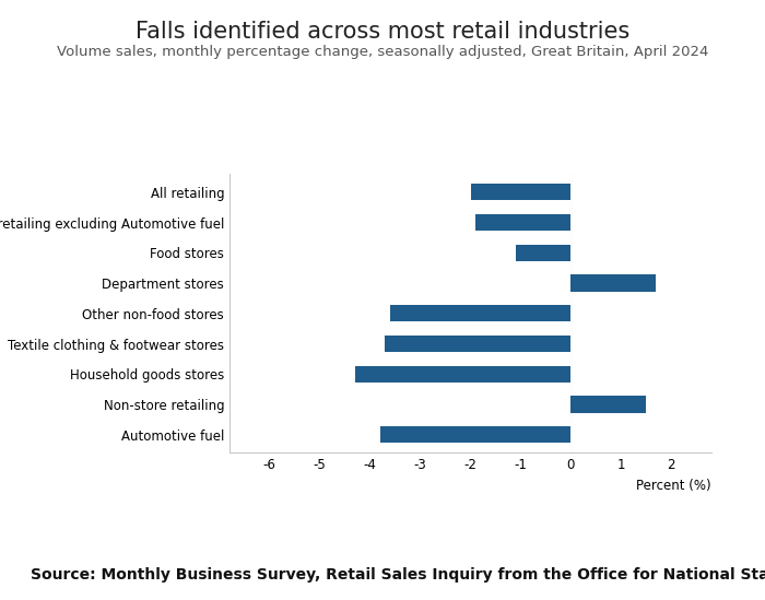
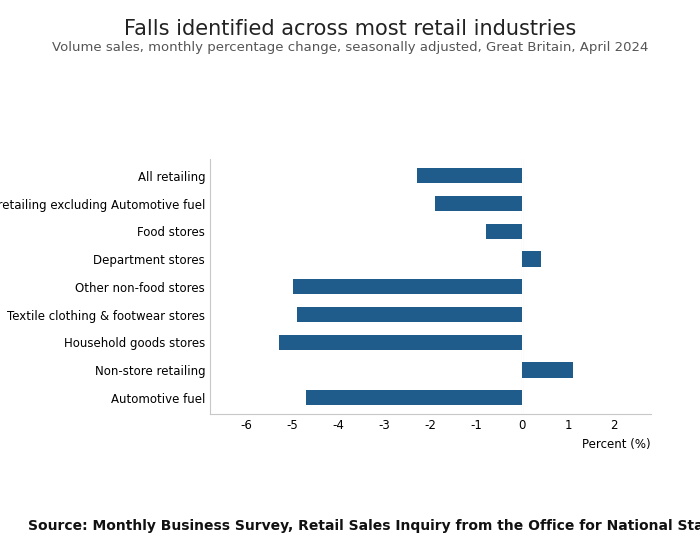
All retailing: -2.0 -> -2.3
Food stores: -1.1 -> -0.8
Department stores: 1.7 -> 0.4
Other non-food stores: -3.6 -> -5.0
Textile clothing & footwear stores: -3.7 -> -4.9
Household goods stores: -4.3 -> -5.3
Non-store retailing: 1.5 -> 1.1
Automotive fuel: -3.8 -> -4.7
